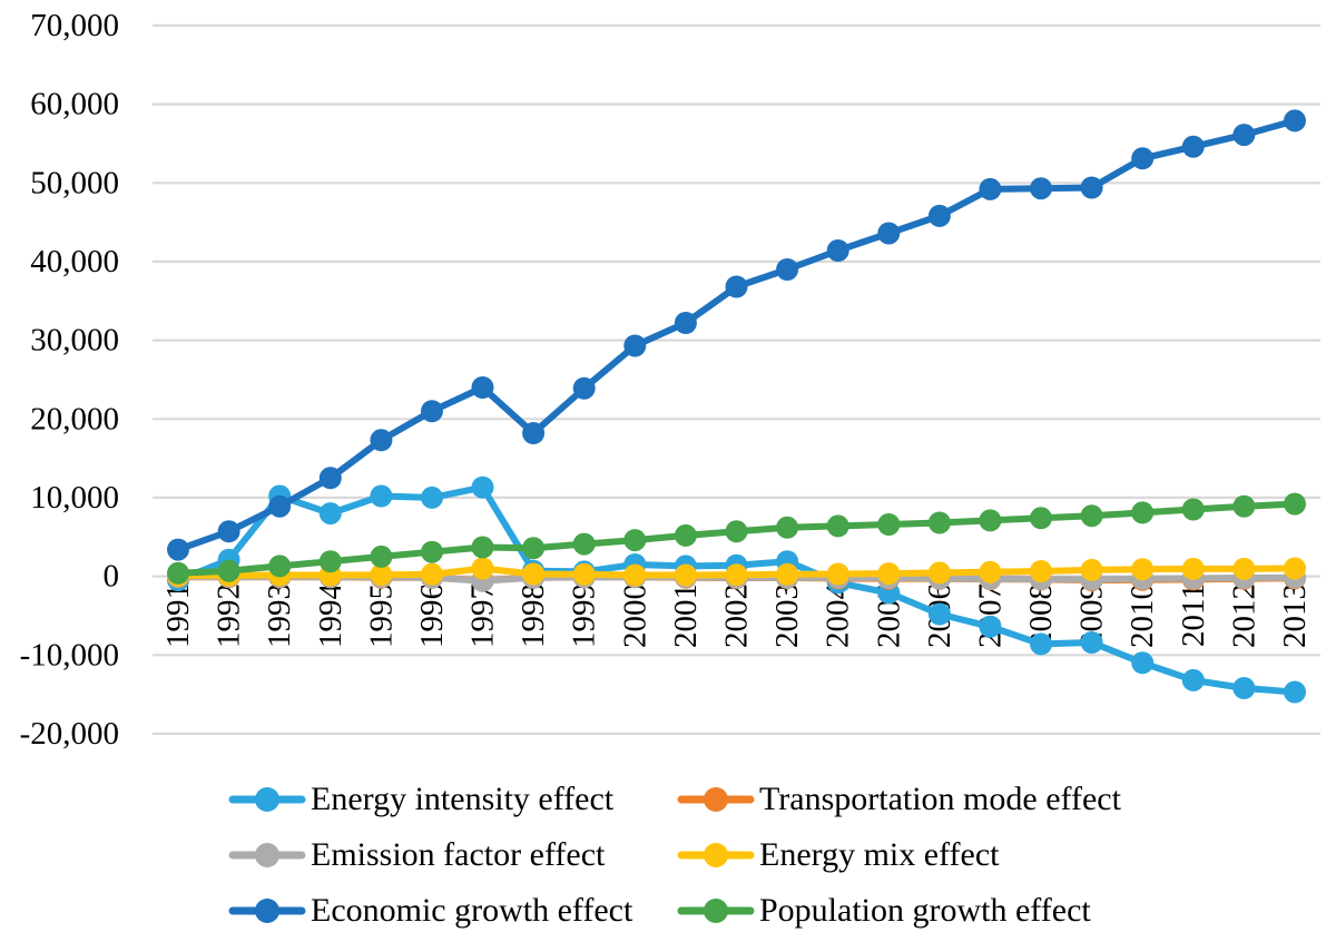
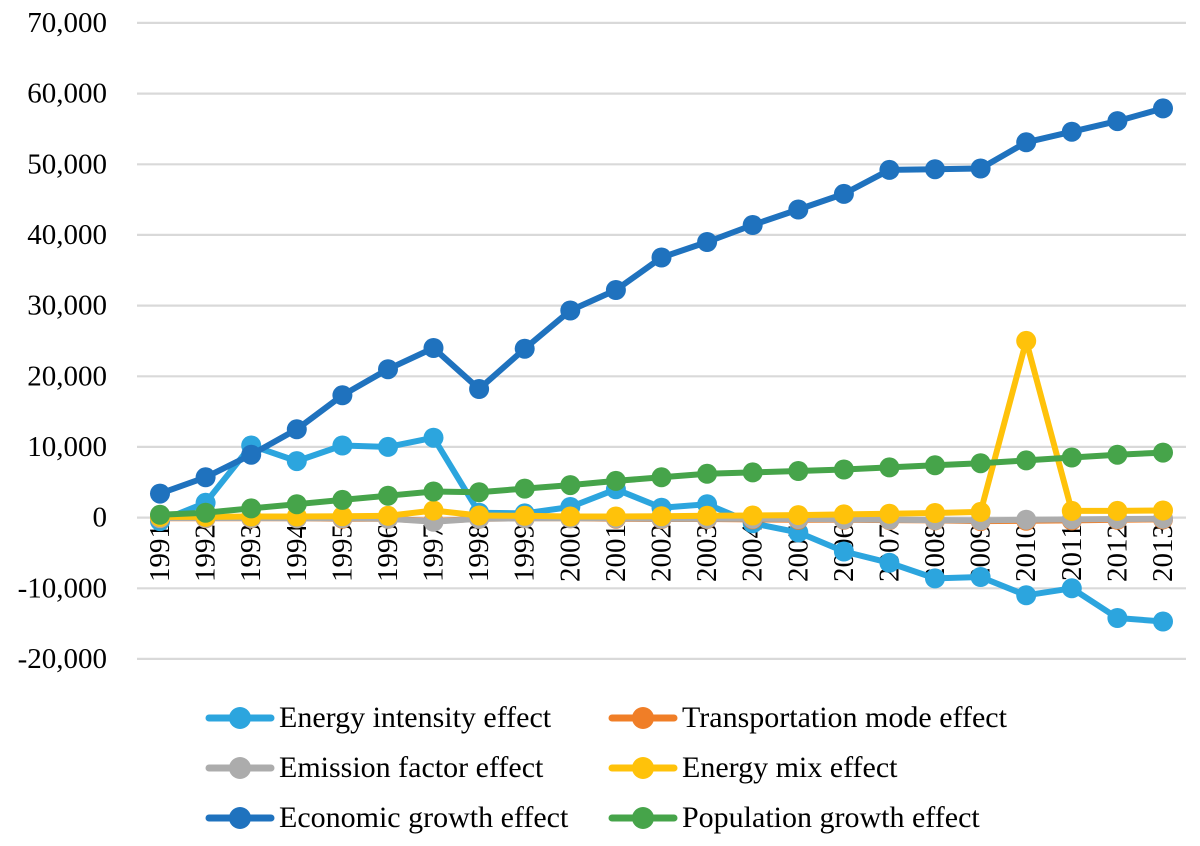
Energy intensity effect/2001: 1000 -> 4000
Energy mix effect/2010: 1000 -> 25000
Energy intensity effect/2011: -13000 -> -10000
